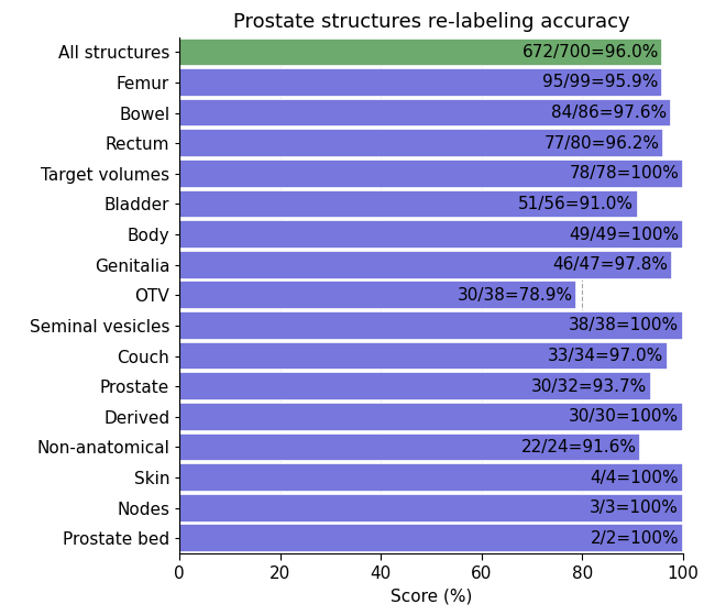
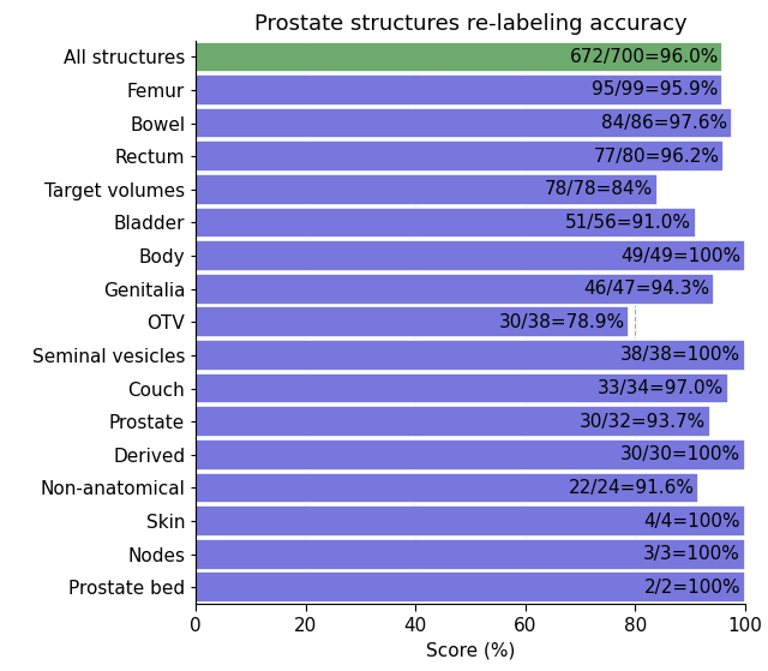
Target volumes: 100 -> 84
Genitalia: 97.8 -> 94.3
